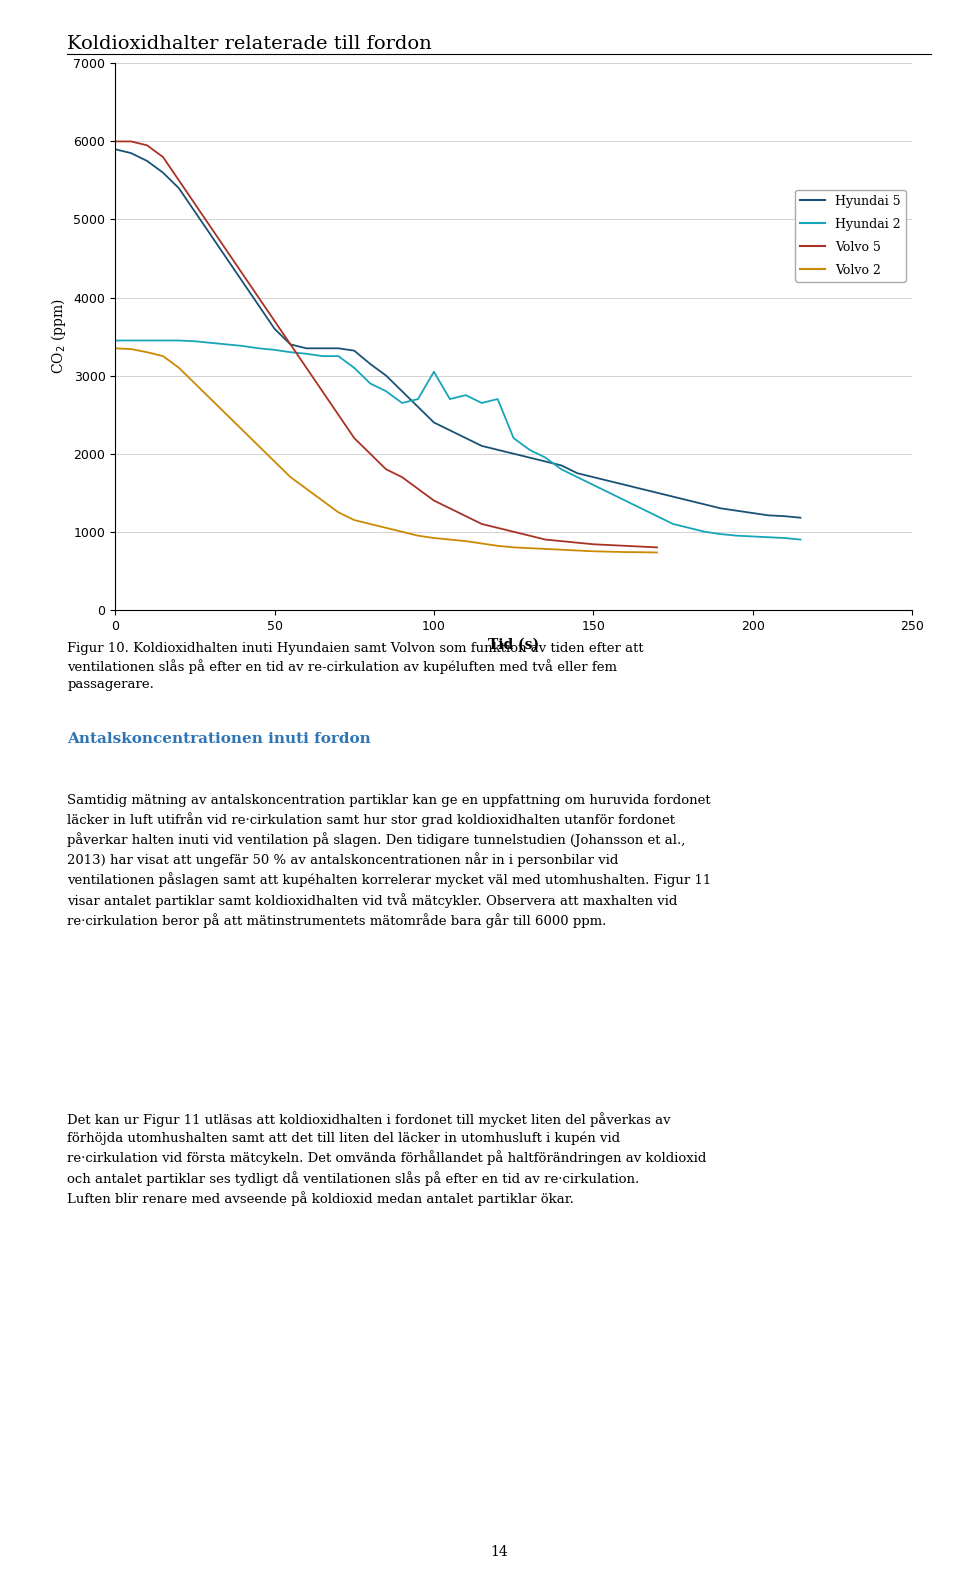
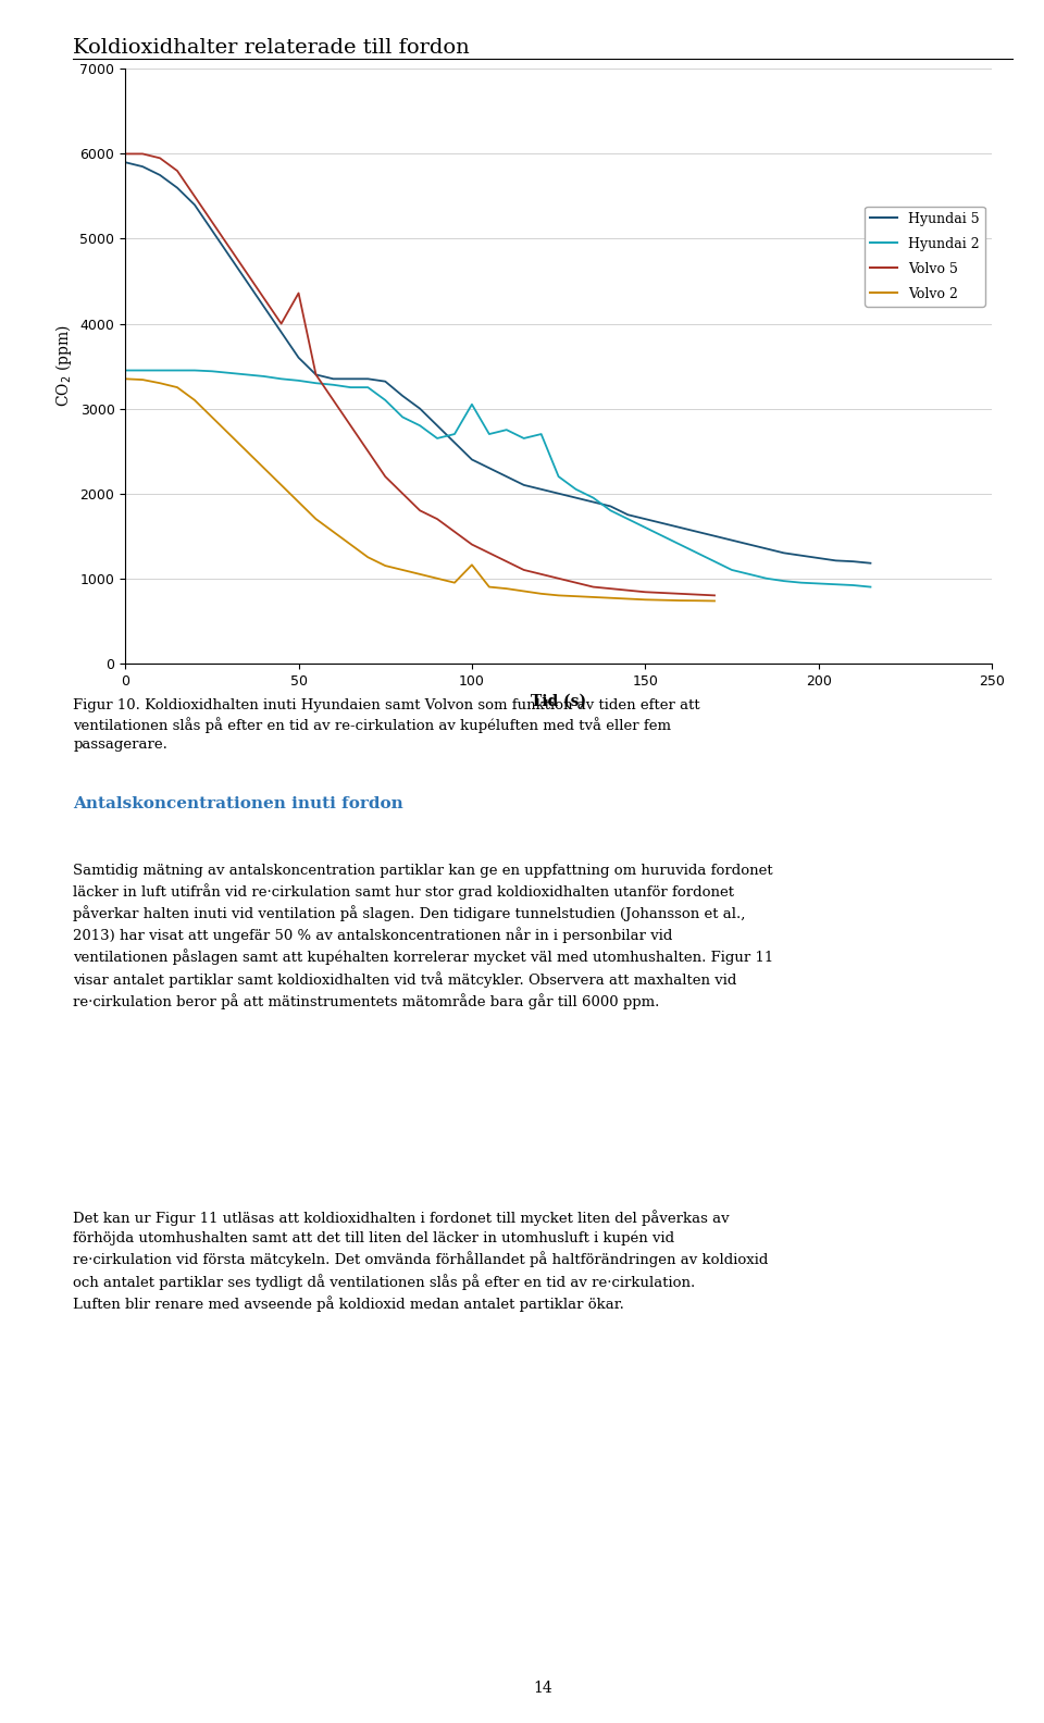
Volvo 5/50: 3700 -> 4360
Volvo 2/100: 920 -> 1160
